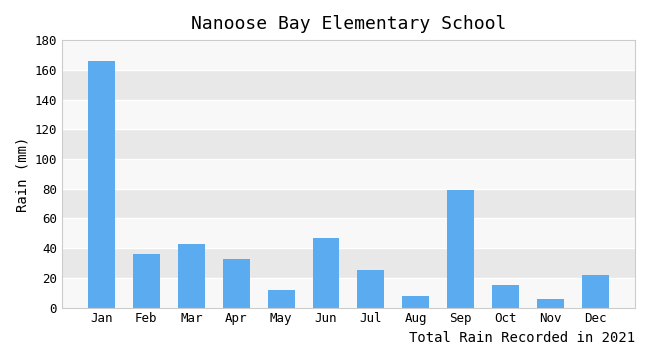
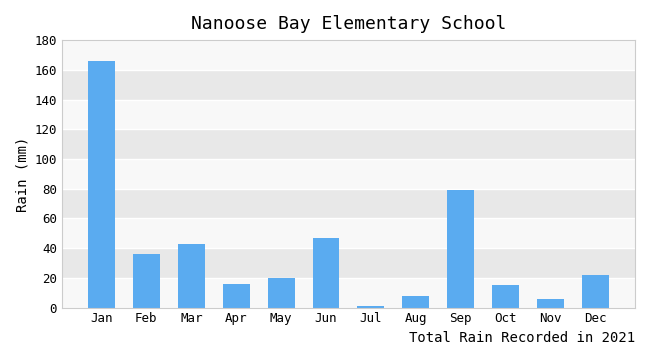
Apr: 33 -> 16
May: 12 -> 20
Jul: 25 -> 1
